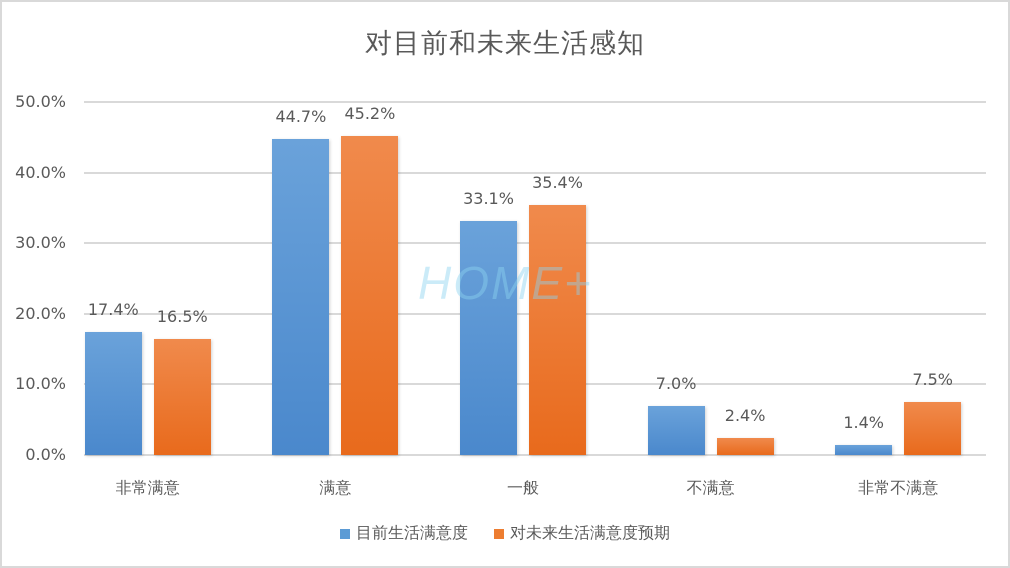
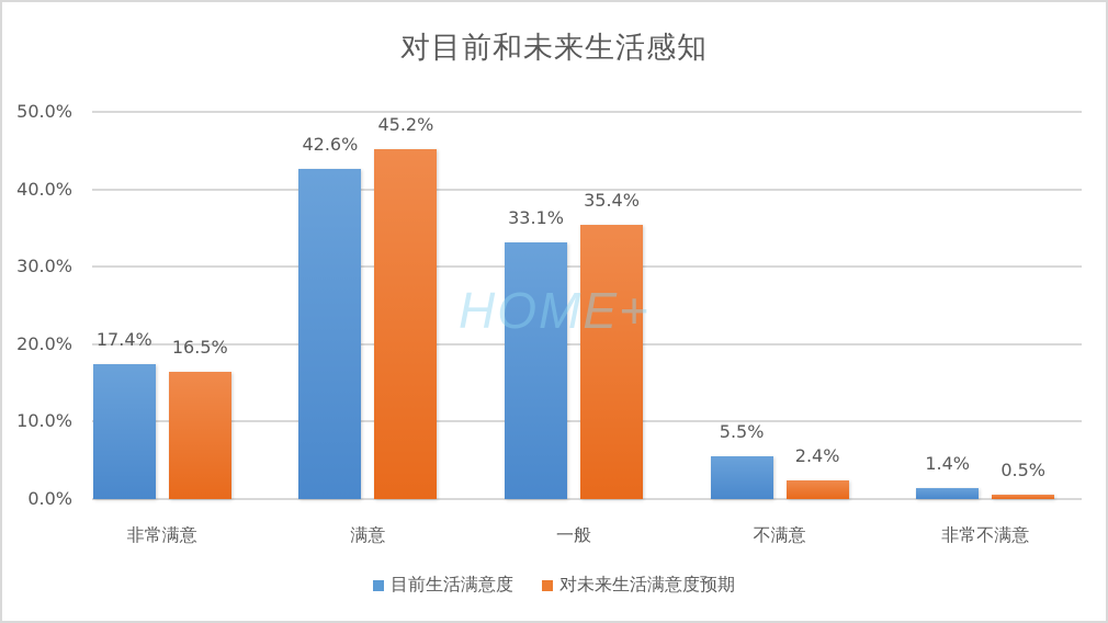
目前生活满意度/满意: 44.7% -> 42.6%
目前生活满意度/不满意: 7.0% -> 5.5%
对未来生活满意度预期/非常不满意: 7.5% -> 0.5%
